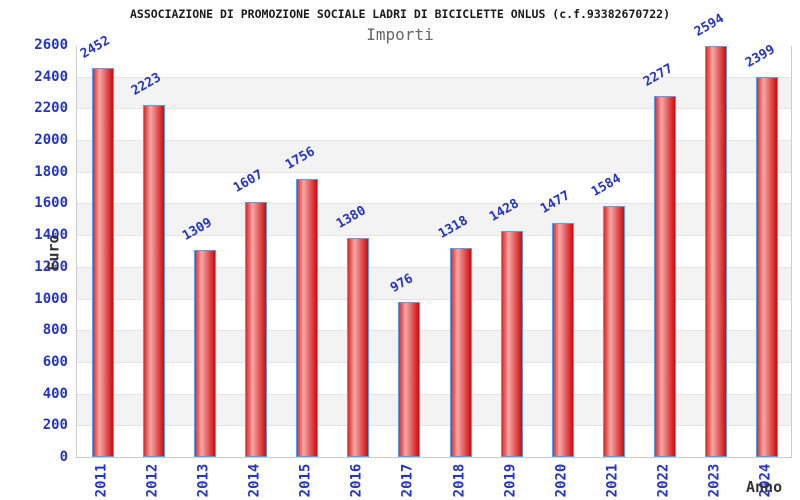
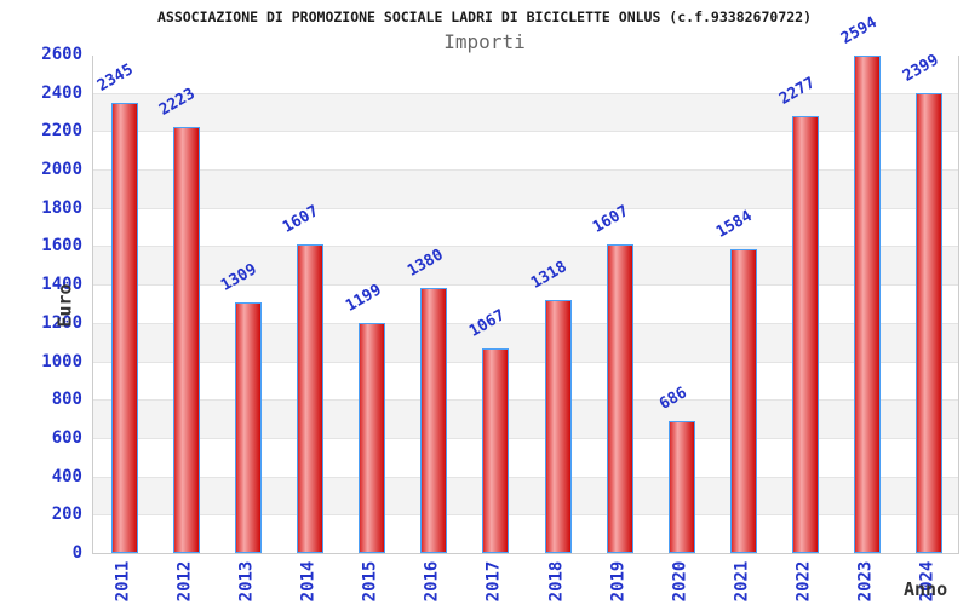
2011: 2452 -> 2345
2015: 1756 -> 1199
2017: 976 -> 1067
2019: 1428 -> 1607
2020: 1477 -> 686
